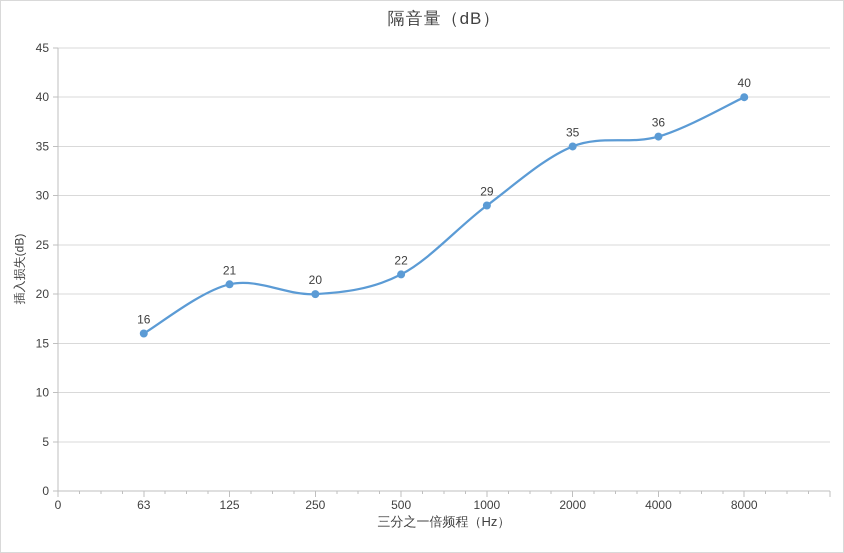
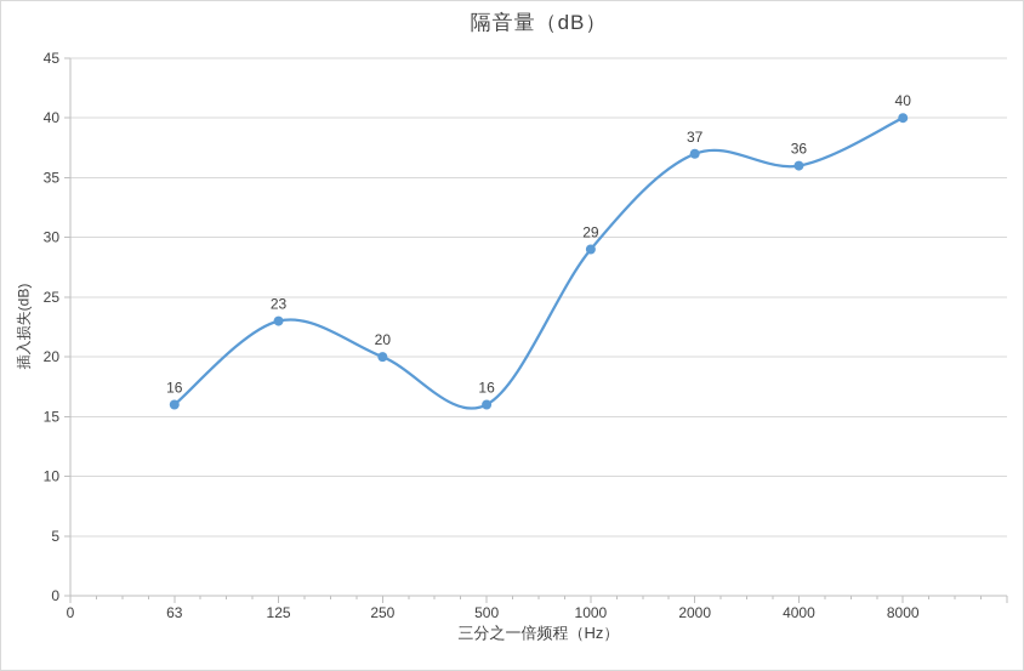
125: 21 -> 23
500: 22 -> 16
2000: 35 -> 37
